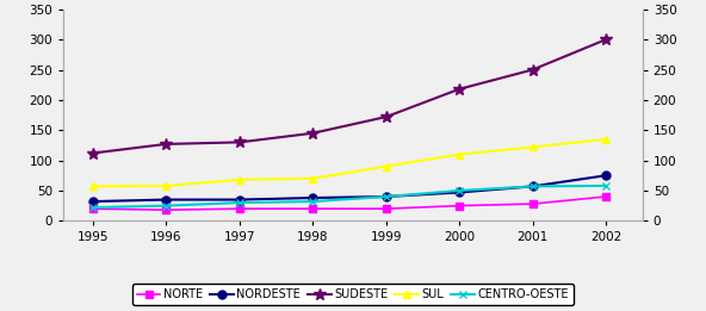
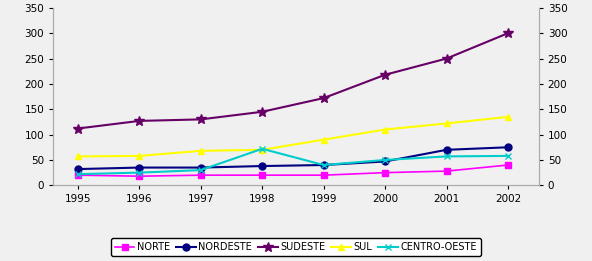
CENTRO-OESTE/1998: 32 -> 72
NORDESTE/2001: 57 -> 70
